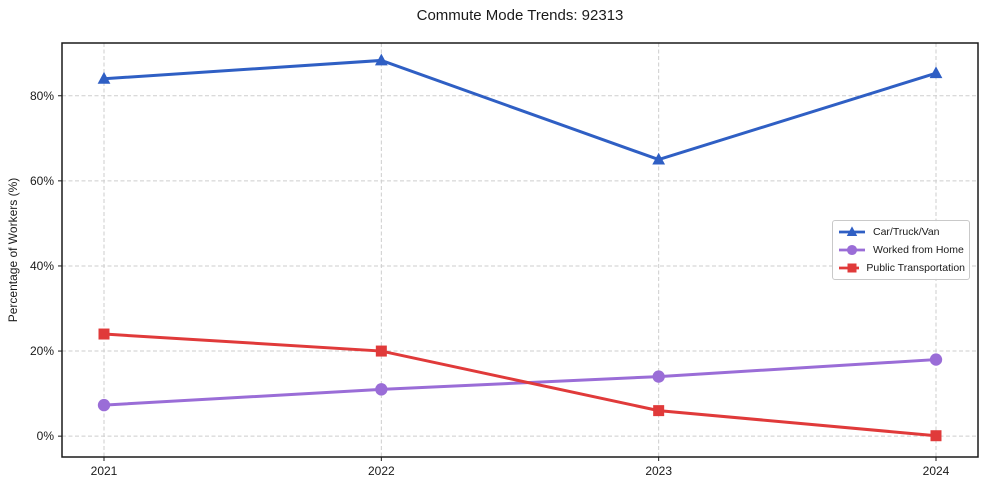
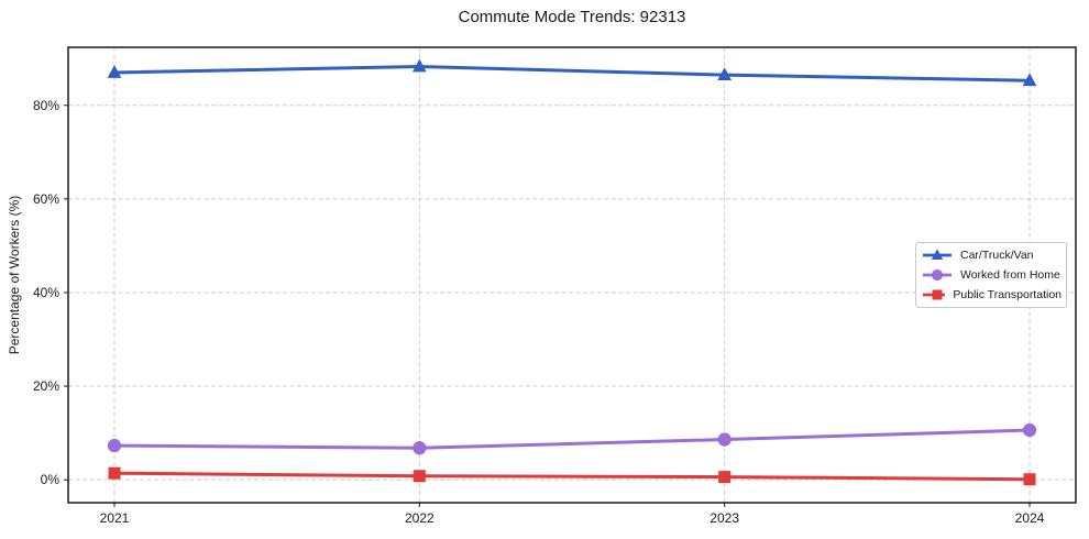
Car/Truck/Van/2021: 84% -> 87%
Public Transportation/2021: 24% -> 1%
Worked from Home/2022: 11% -> 7%
Public Transportation/2022: 20% -> 1%
Car/Truck/Van/2023: 65% -> 86%
Worked from Home/2023: 14% -> 9%
Public Transportation/2023: 6% -> 1%
Worked from Home/2024: 18% -> 11%
